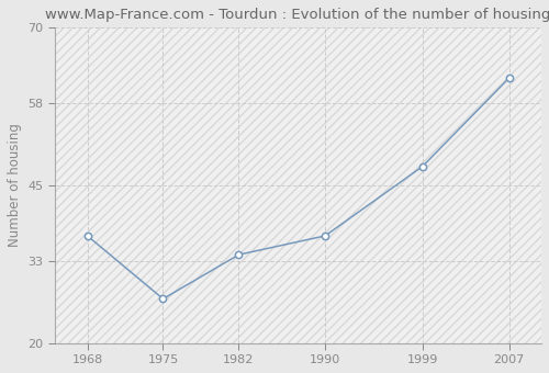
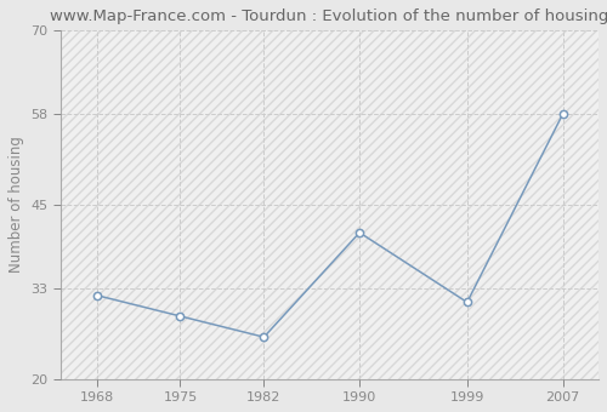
1968: 37 -> 32
1975: 27 -> 29
1982: 34 -> 26
1990: 37 -> 41
1999: 48 -> 31
2007: 62 -> 58
